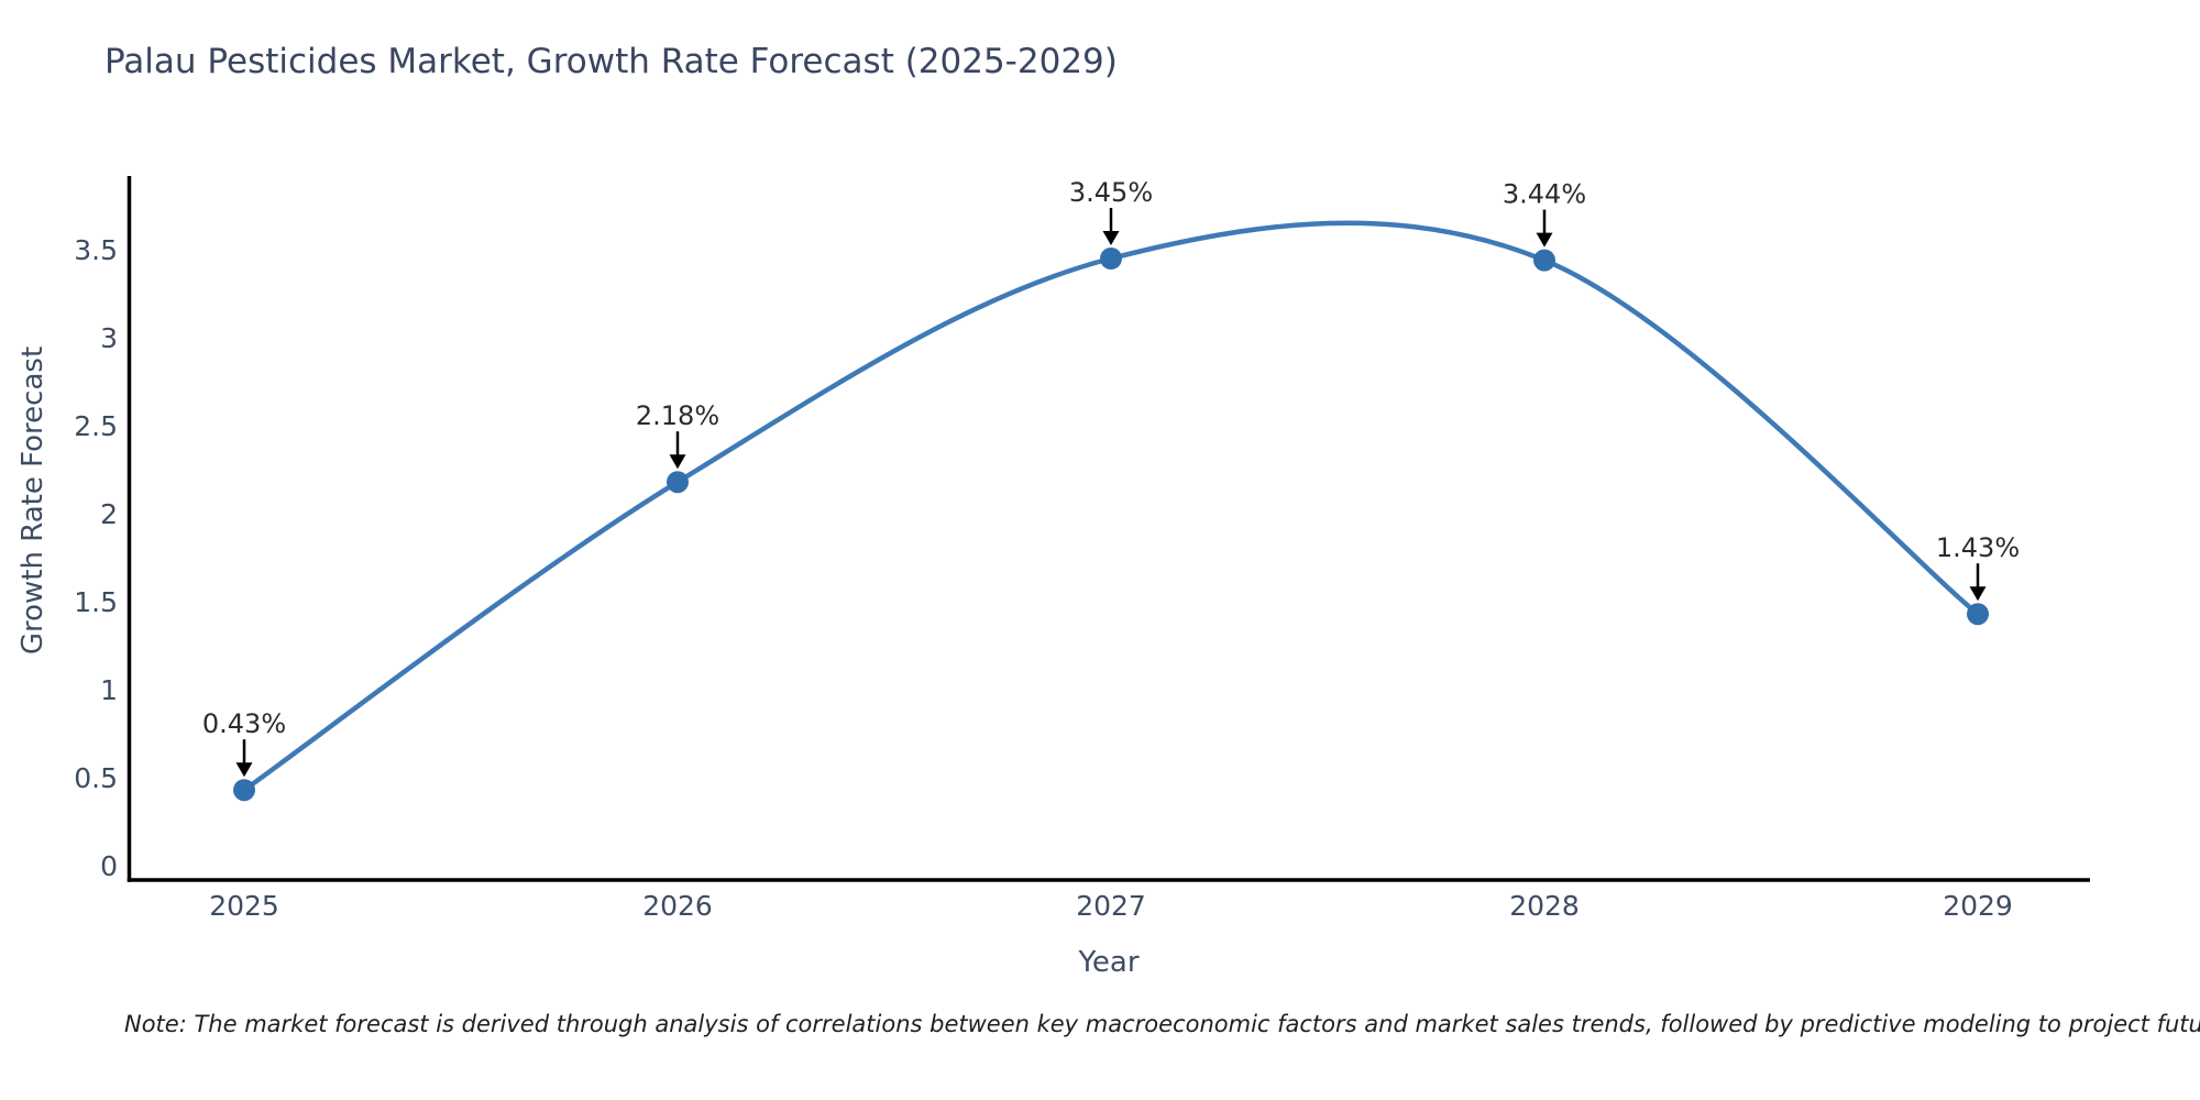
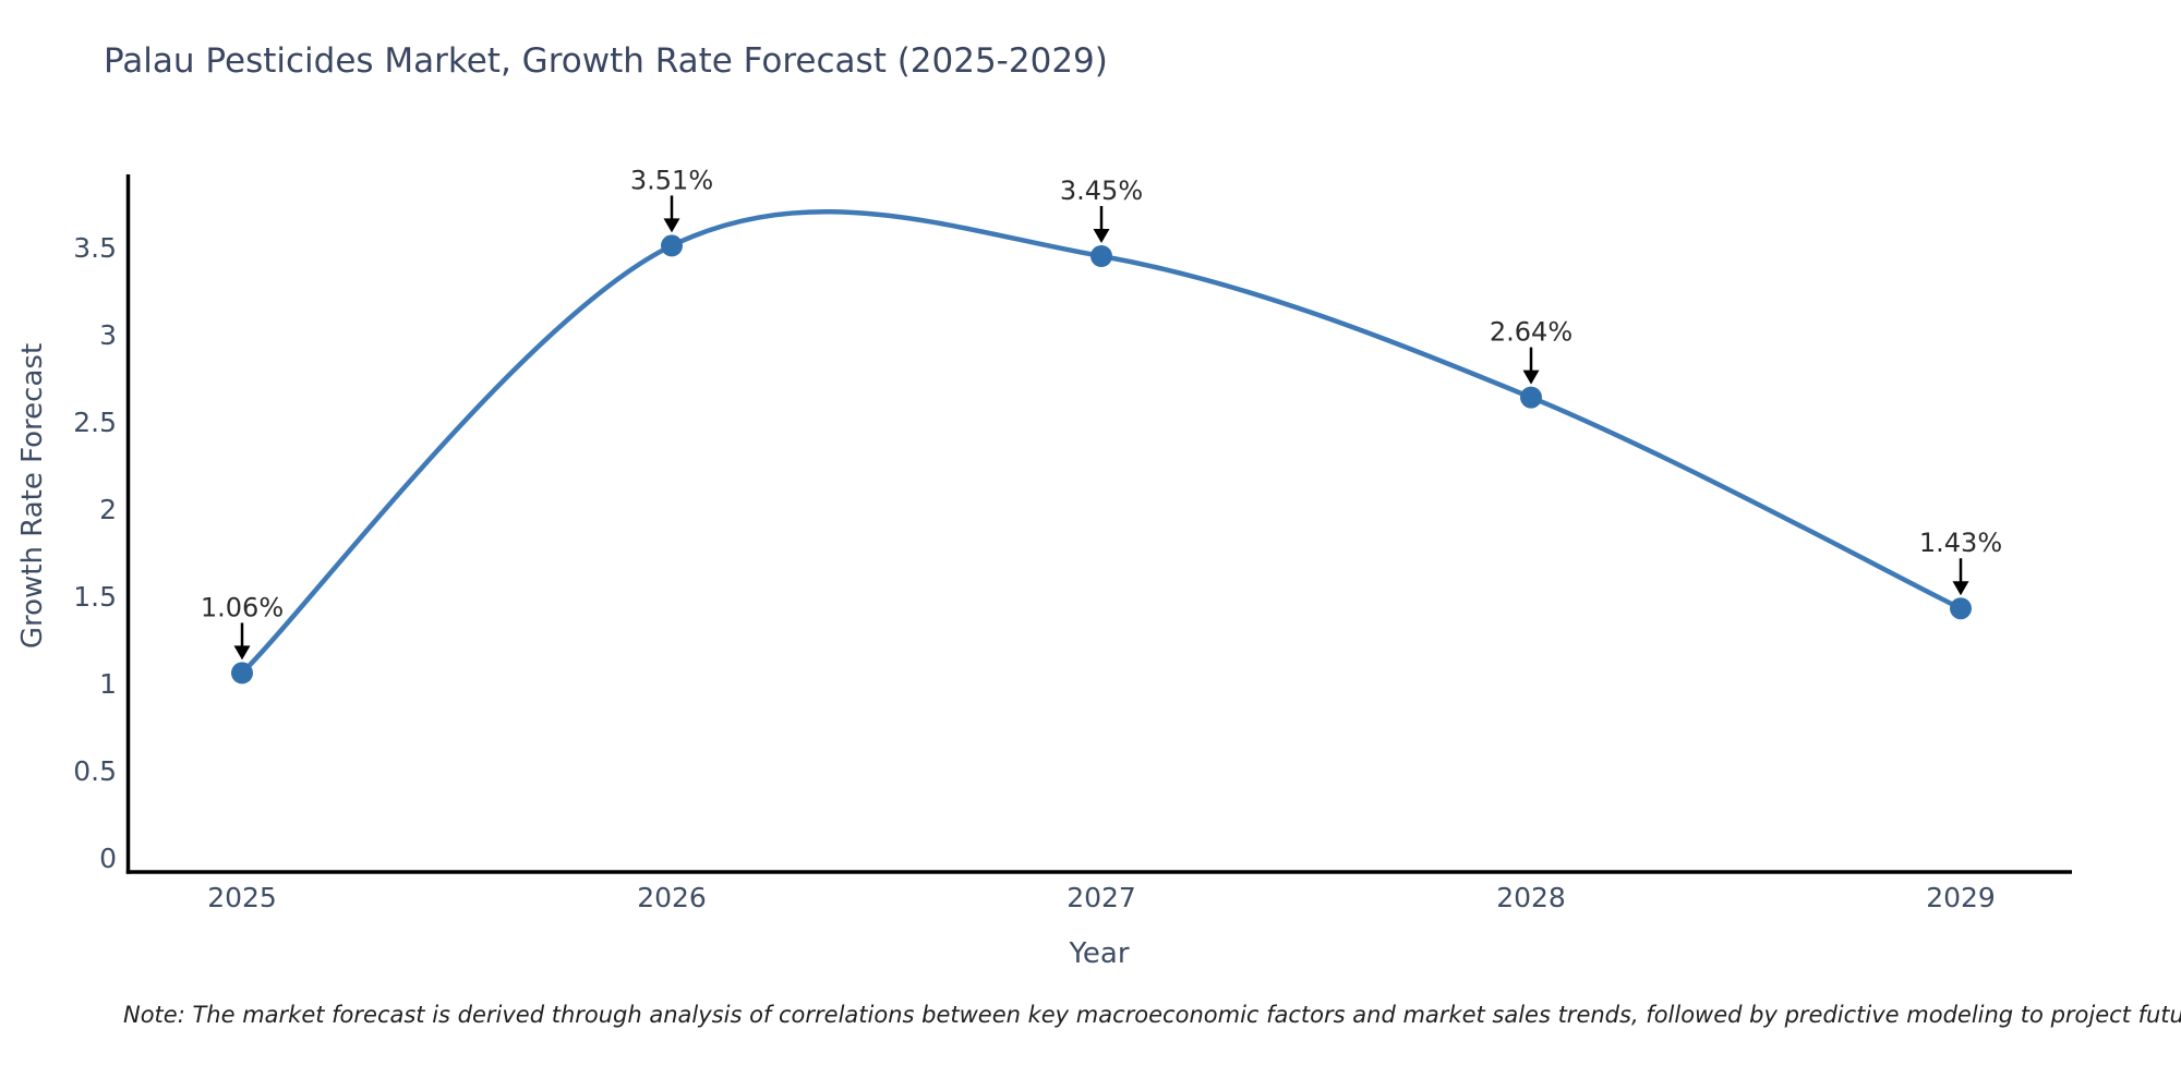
2025: 0.43% -> 1.06%
2026: 2.18% -> 3.51%
2028: 3.44% -> 2.64%
